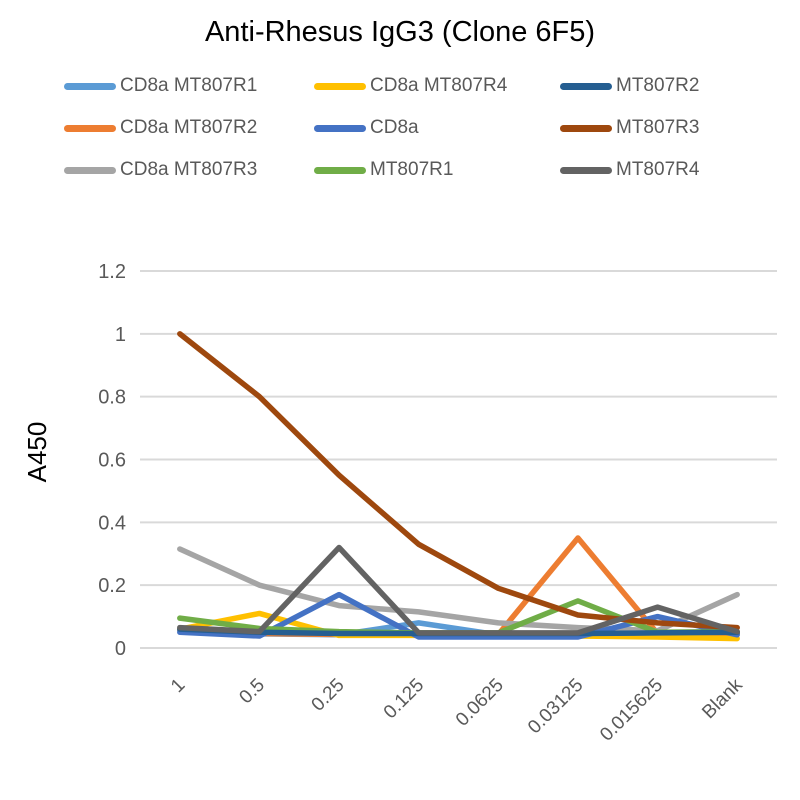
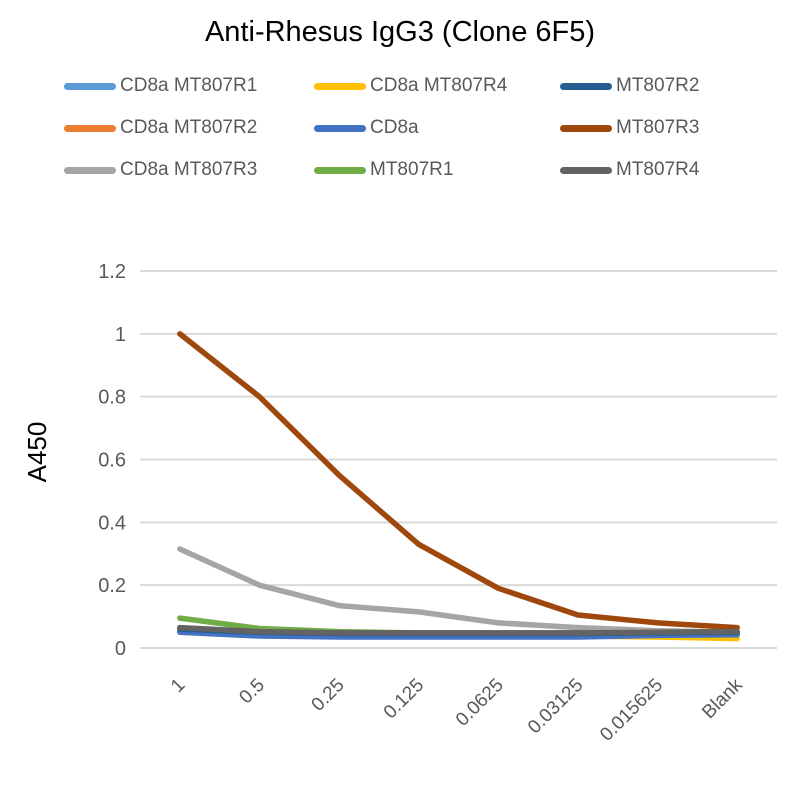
CD8a MT807R4/0.5: 0.11 -> 0.04
CD8a/0.25: 0.17 -> 0.04
MT807R4/0.25: 0.32 -> 0.05
CD8a MT807R1/0.125: 0.08 -> 0.04
CD8a MT807R2/0.03125: 0.35 -> 0.04
MT807R1/0.03125: 0.15 -> 0.05
CD8a/0.015625: 0.10 -> 0.04
MT807R4/0.015625: 0.13 -> 0.05
CD8a MT807R3/Blank: 0.17 -> 0.05
